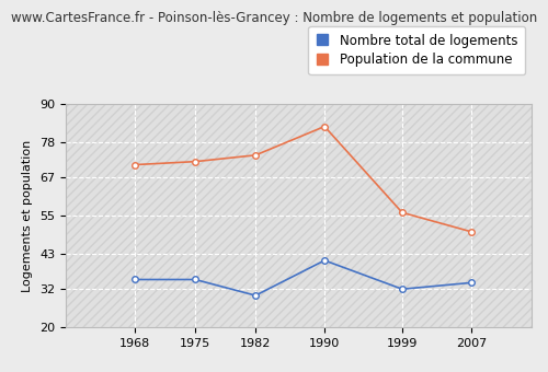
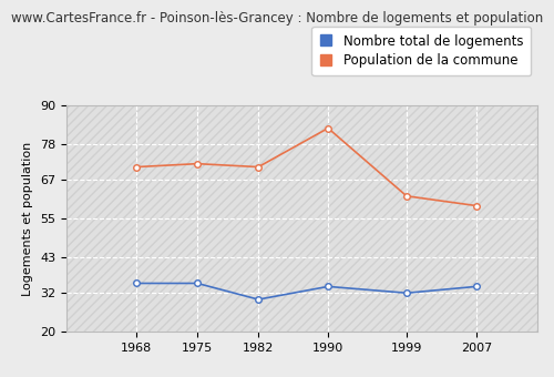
Population de la commune/1982: 74 -> 71
Nombre total de logements/1990: 41 -> 34
Population de la commune/1999: 56 -> 62
Population de la commune/2007: 50 -> 59
